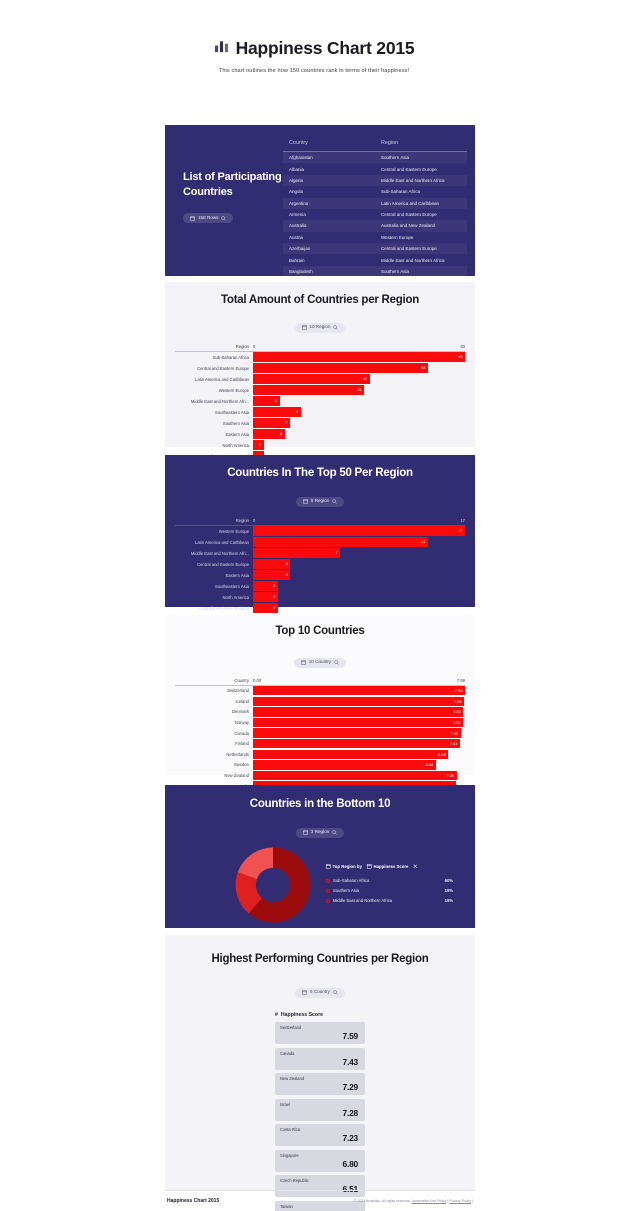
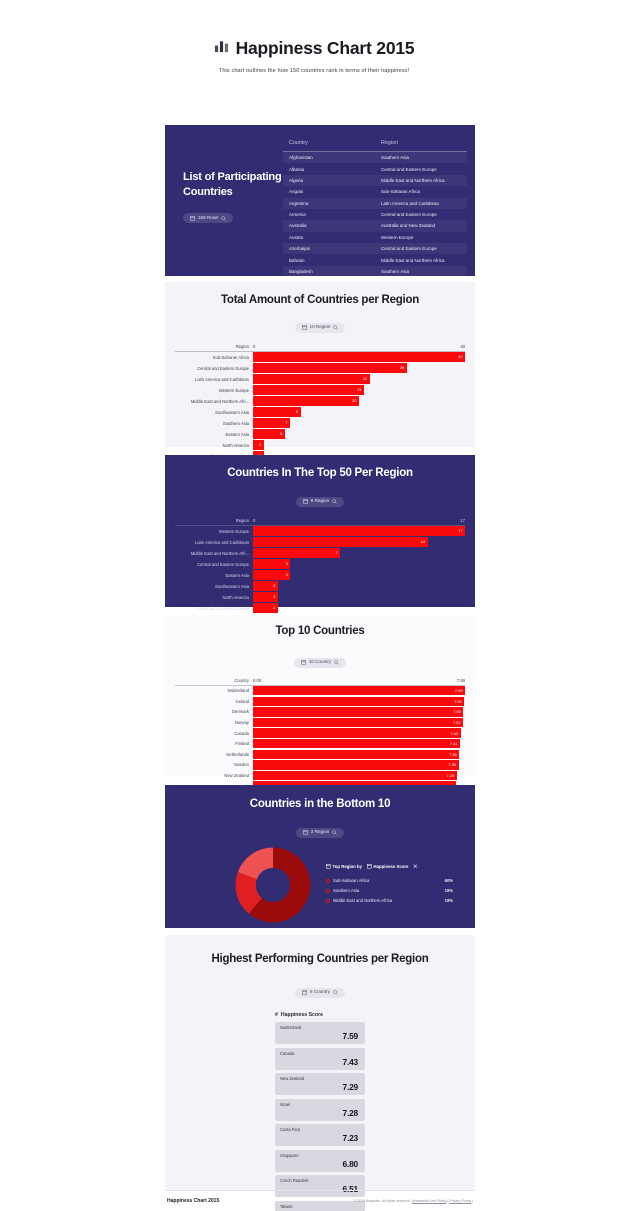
Total Amount of Countries per Region/Central and Eastern Europe: 33 -> 29
Total Amount of Countries per Region/Middle East and Northern Afri...: 5 -> 20
Top 10 Countries/Netherlands: 6.99 -> 7.38
Top 10 Countries/Sweden: 6.54 -> 7.36
